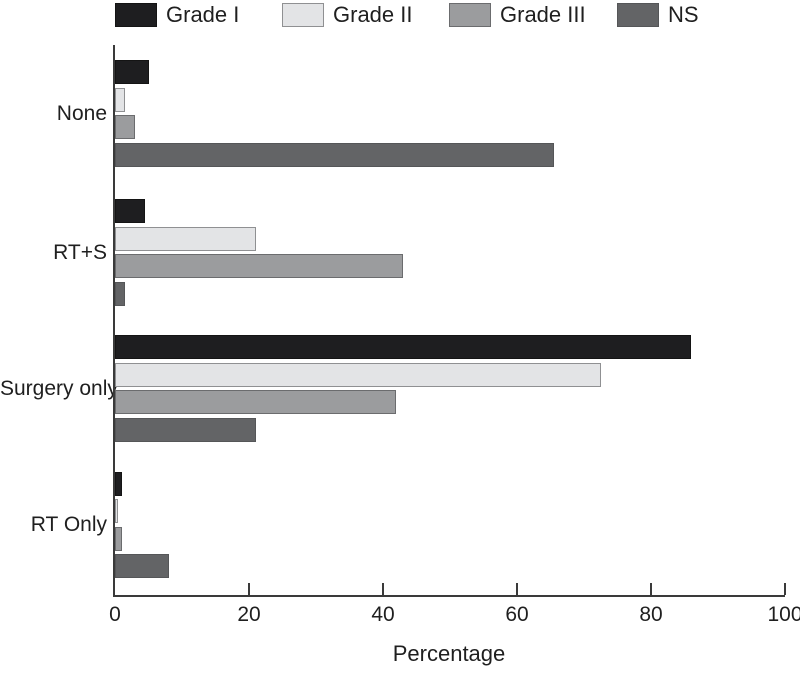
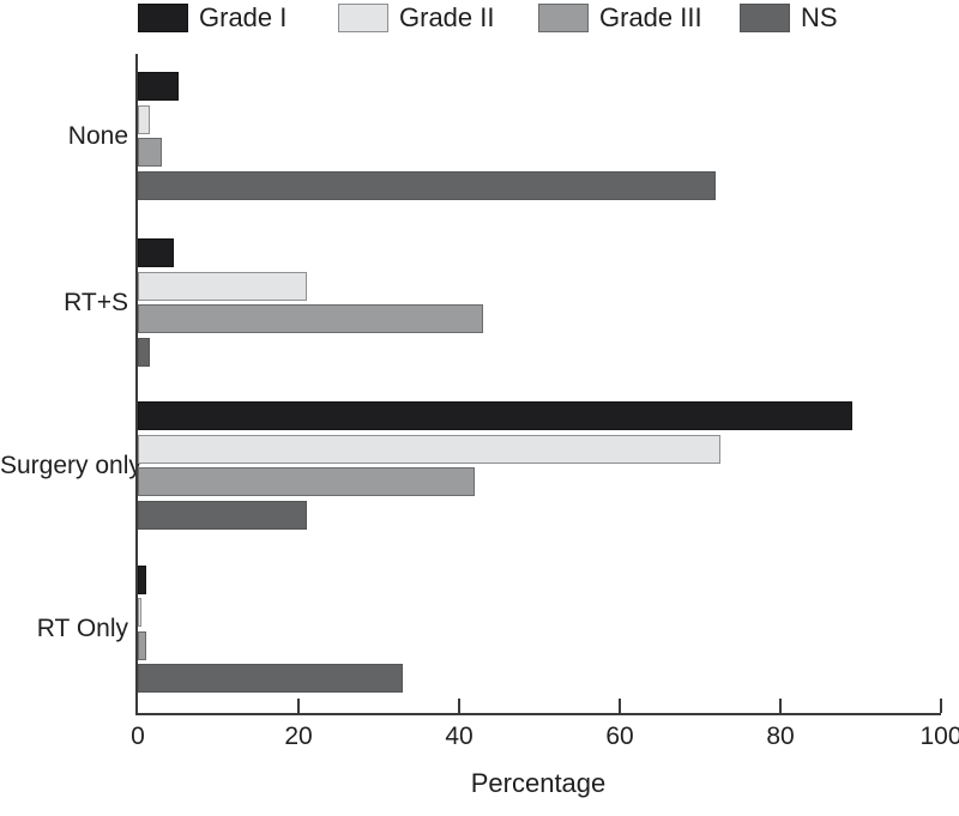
NS/None: 66 -> 72
Grade I/Surgery only: 86 -> 89
NS/RT Only: 8 -> 33
